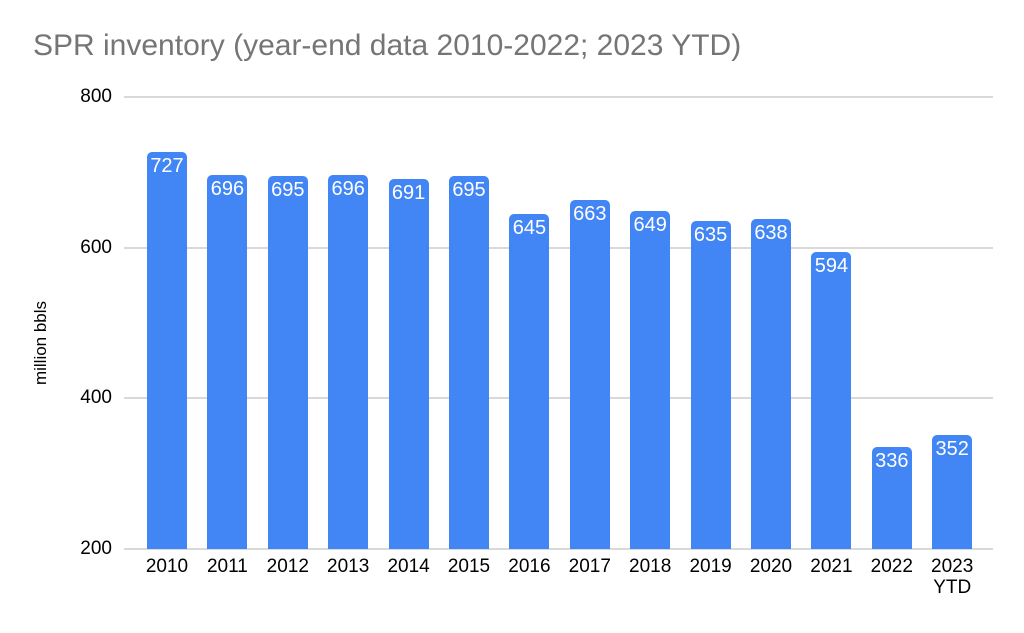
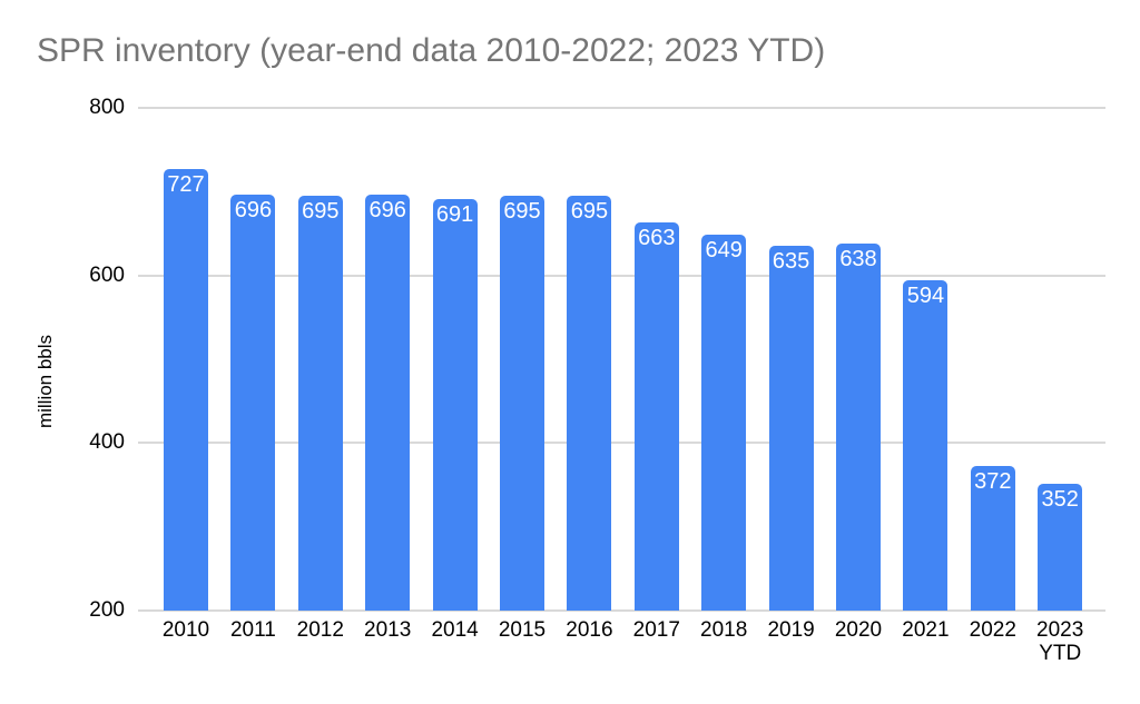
2016: 645 -> 695
2022: 336 -> 372
